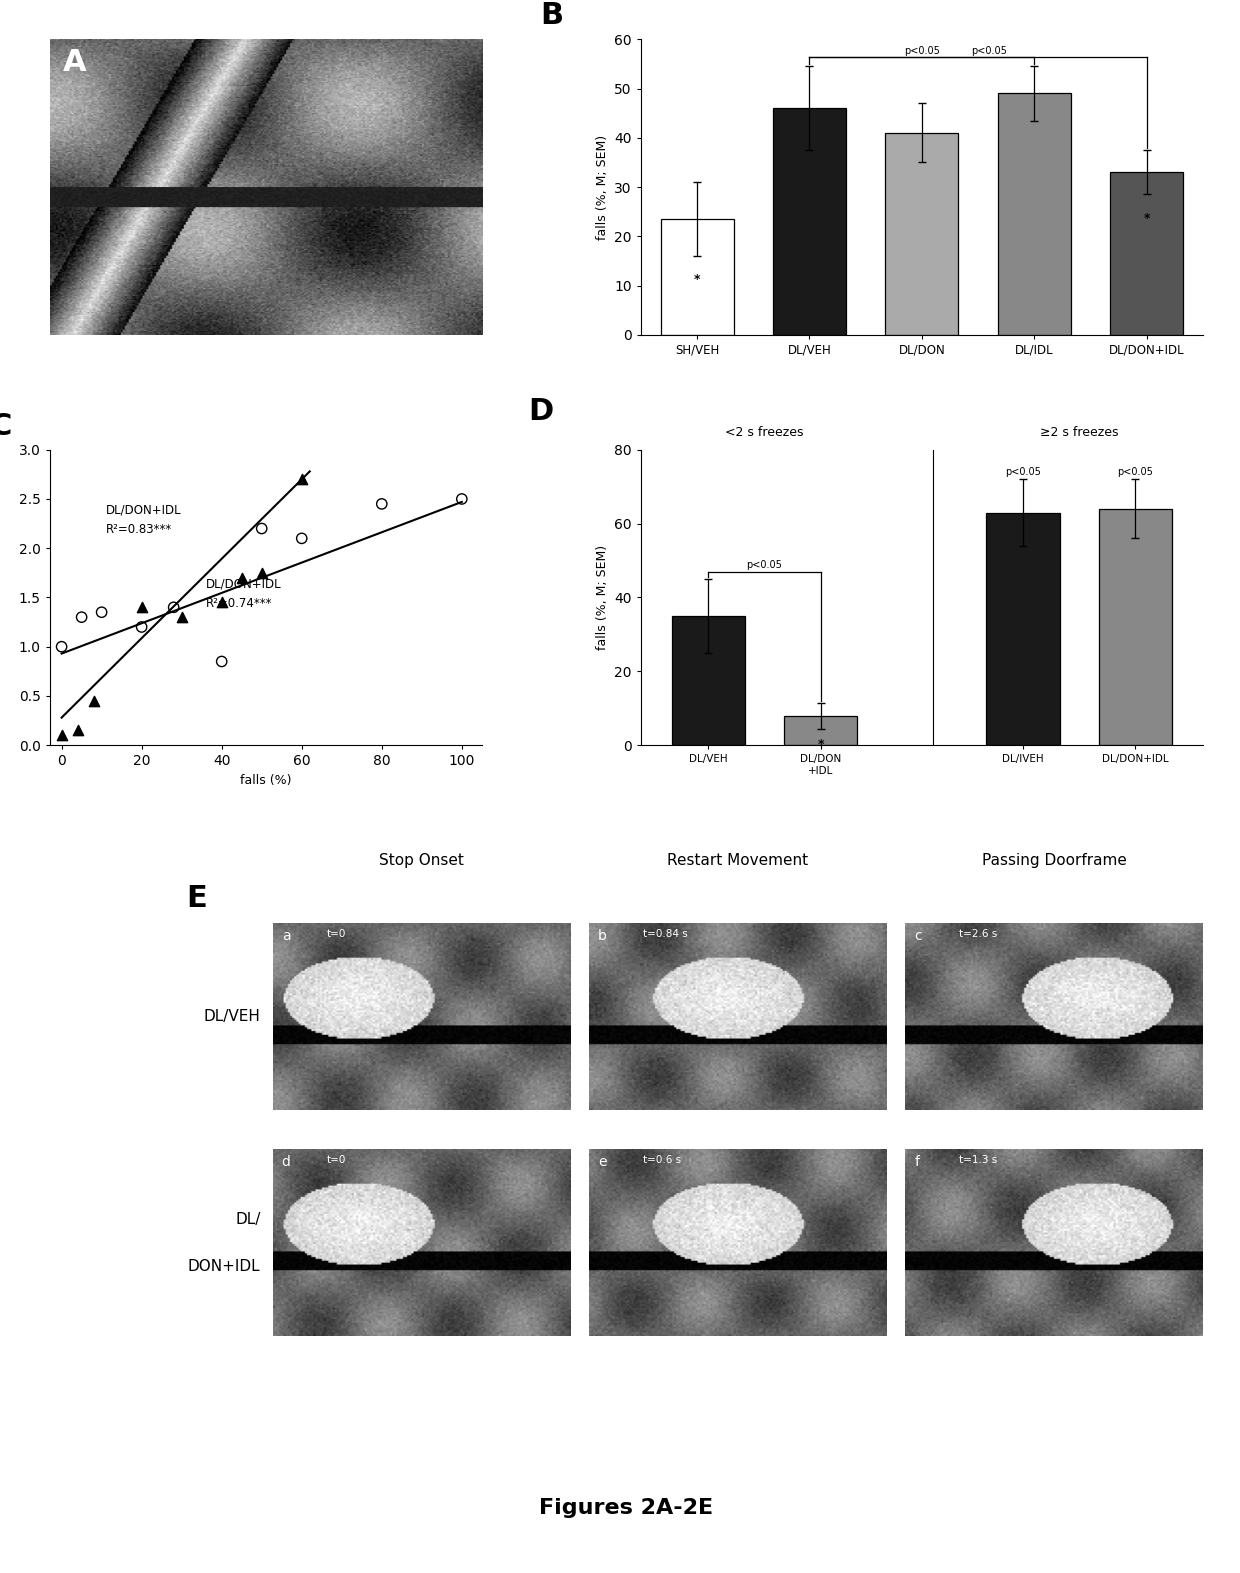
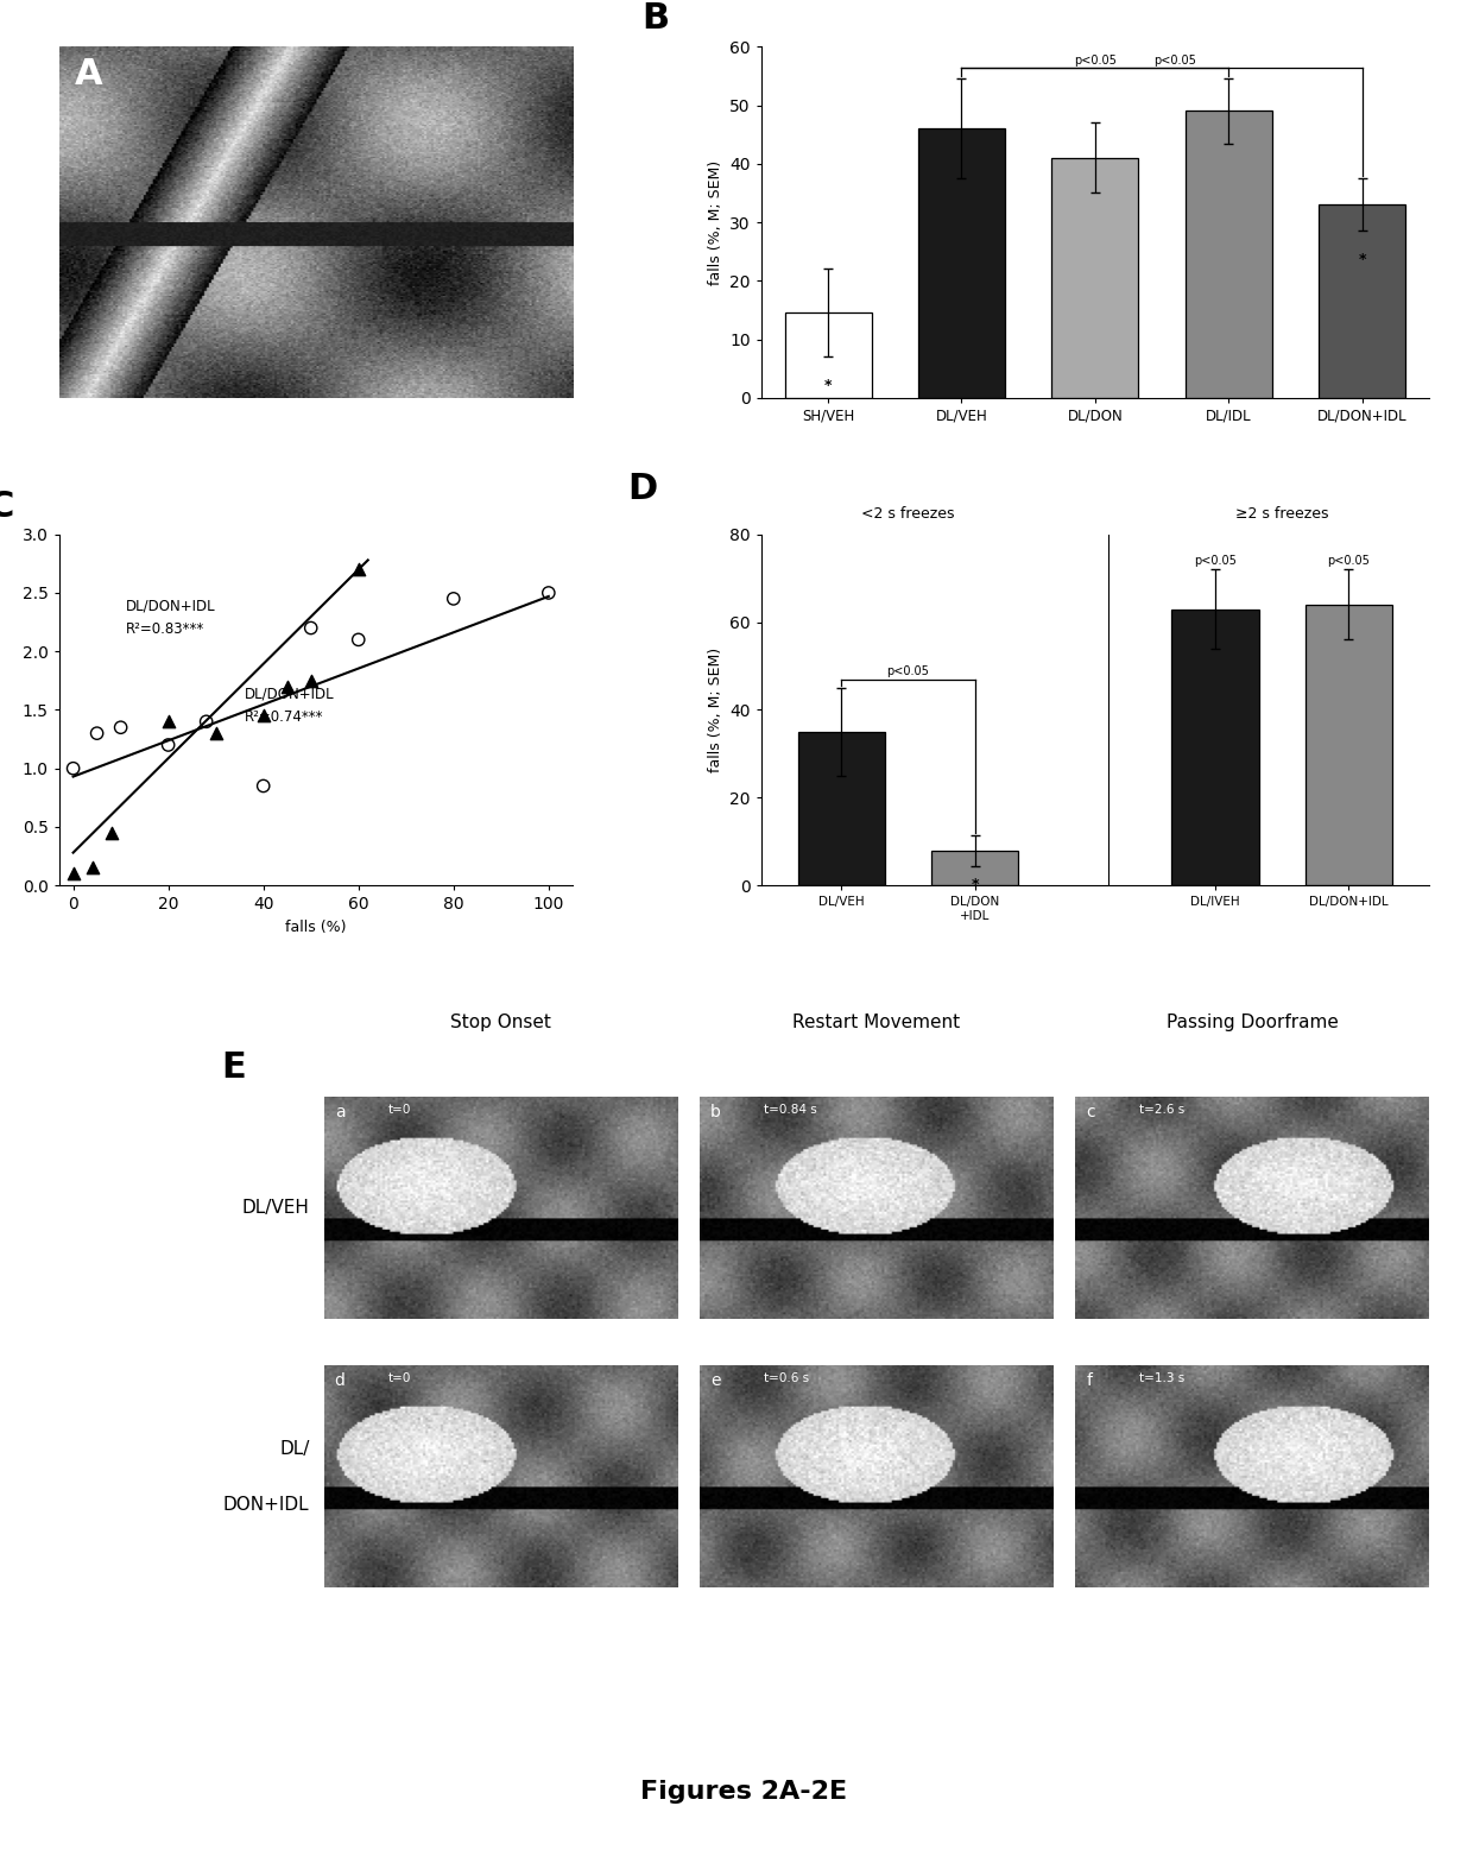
SH/VEH: 23.5 -> 14.5
